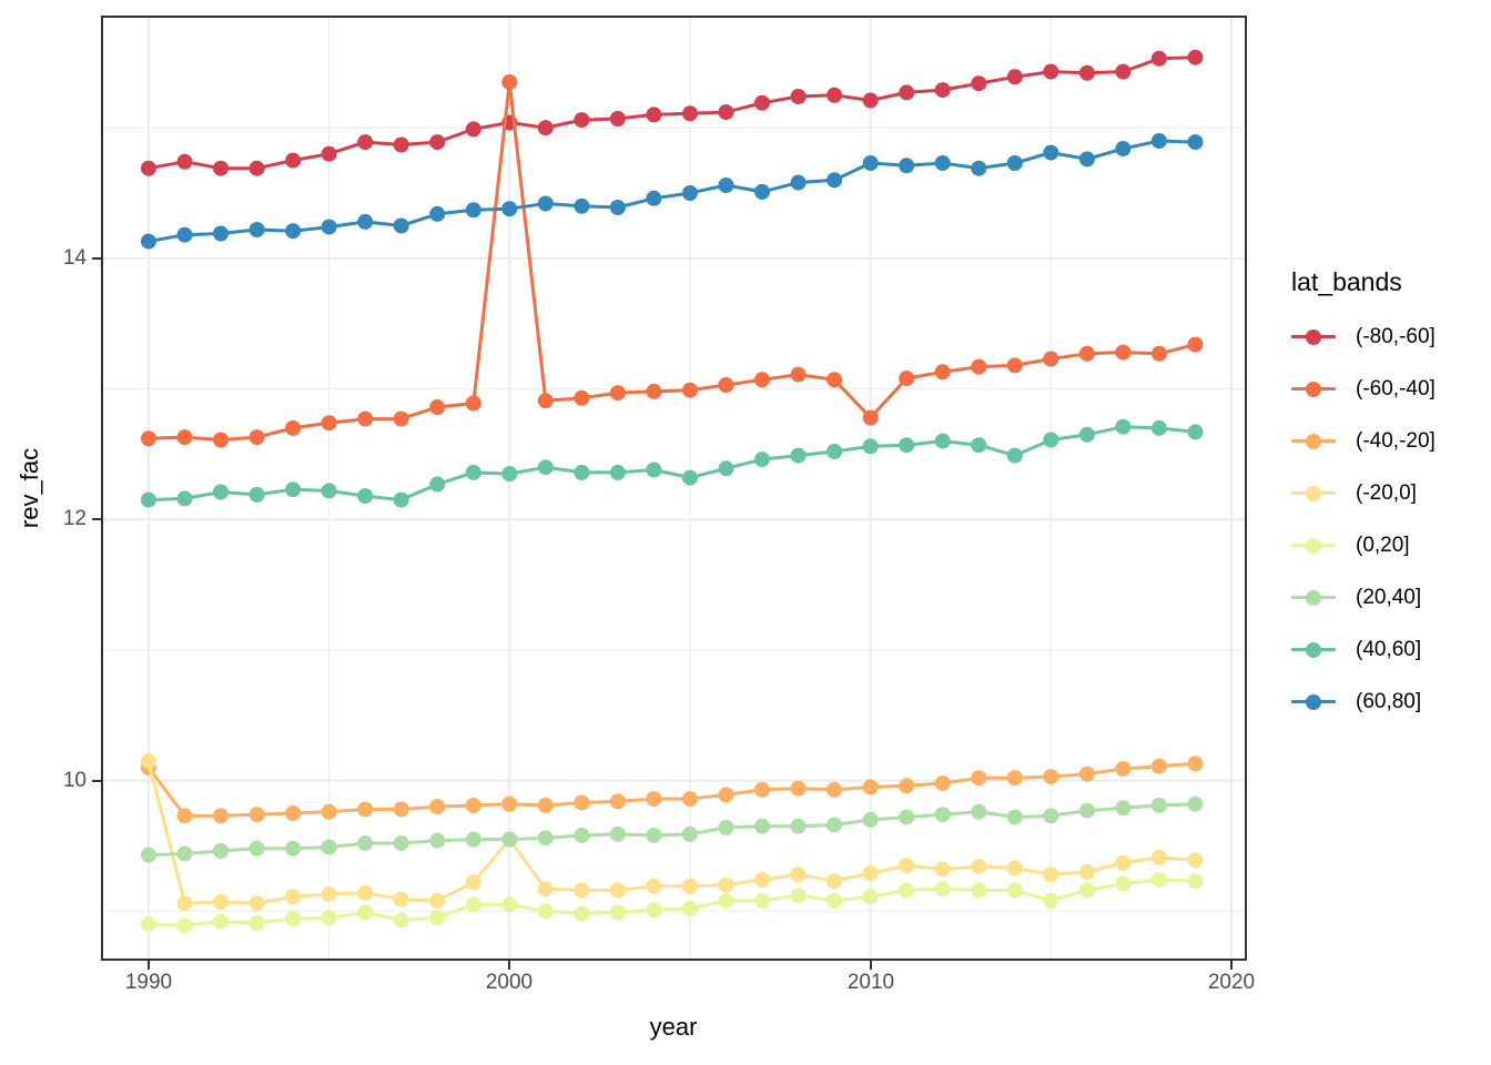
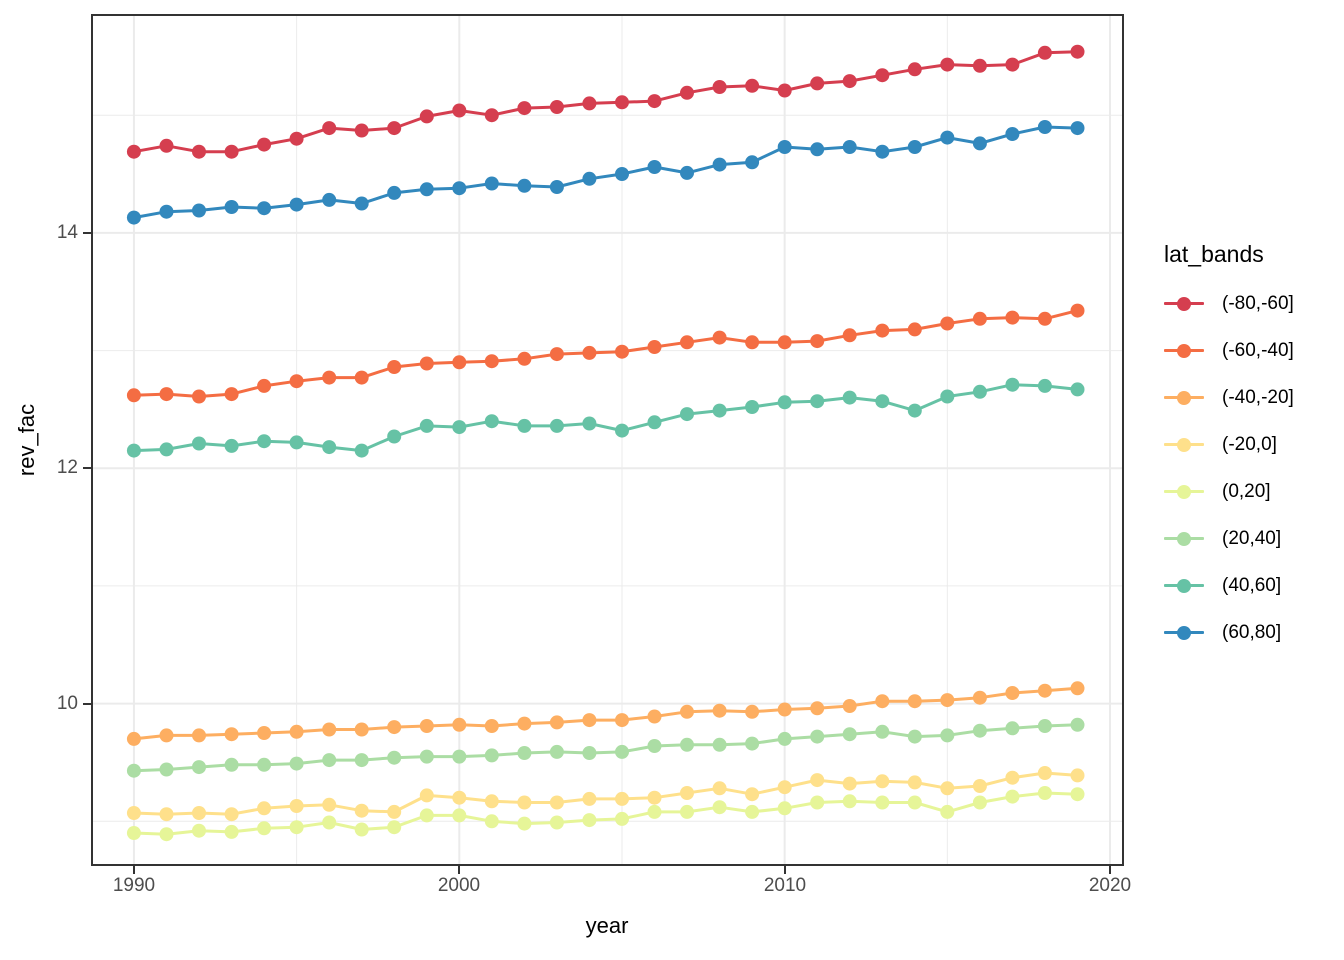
(-40,-20]/1990: 10.10 -> 9.70
(-20,0]/1990: 10.15 -> 9.07
(-60,-40]/2000: 15.35 -> 12.90
(-20,0]/2000: 9.55 -> 9.20
(-60,-40]/2010: 12.78 -> 13.07
